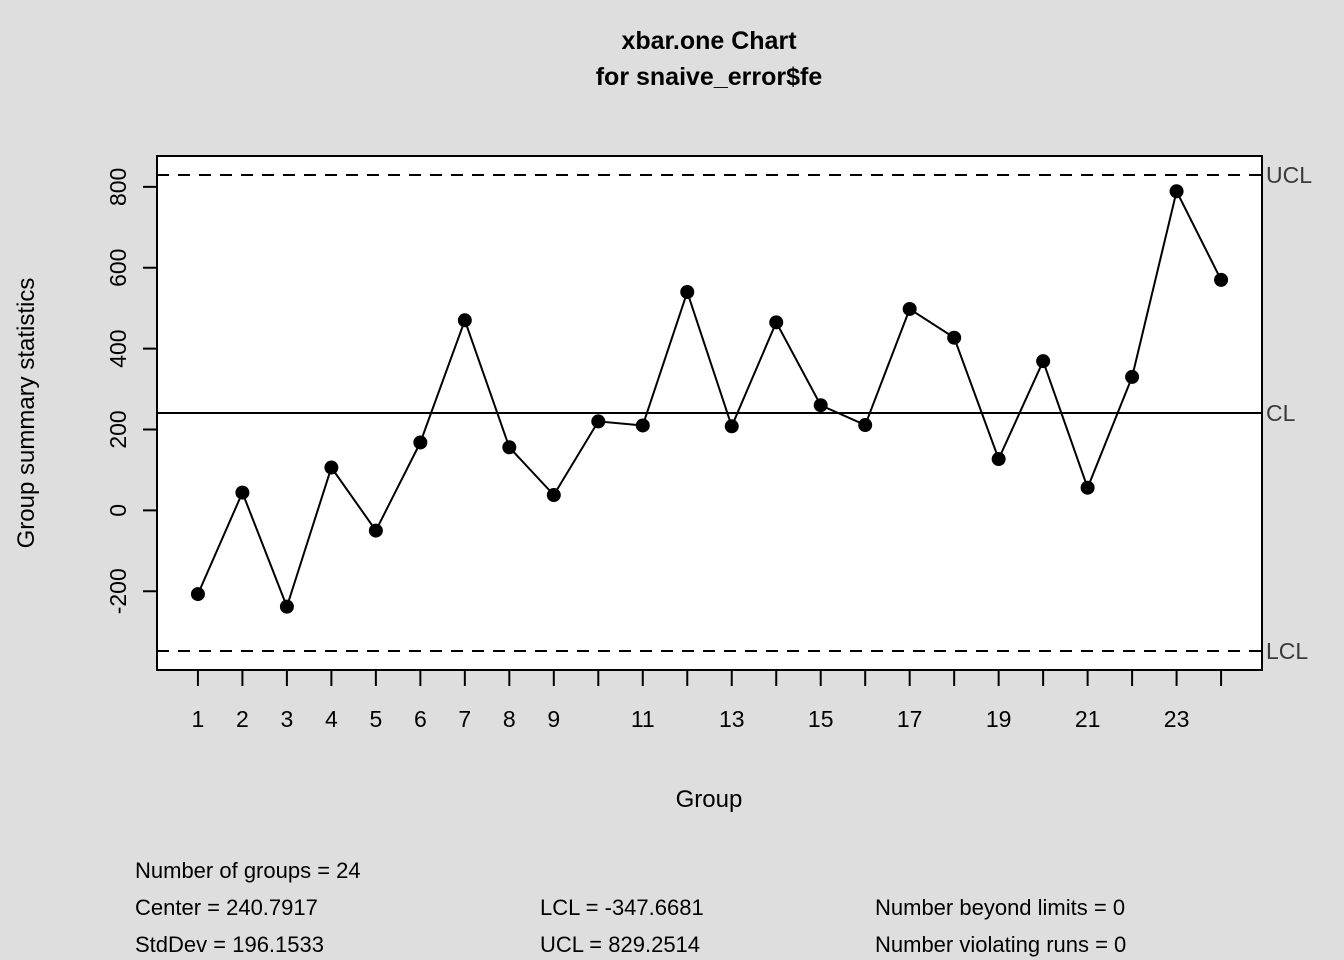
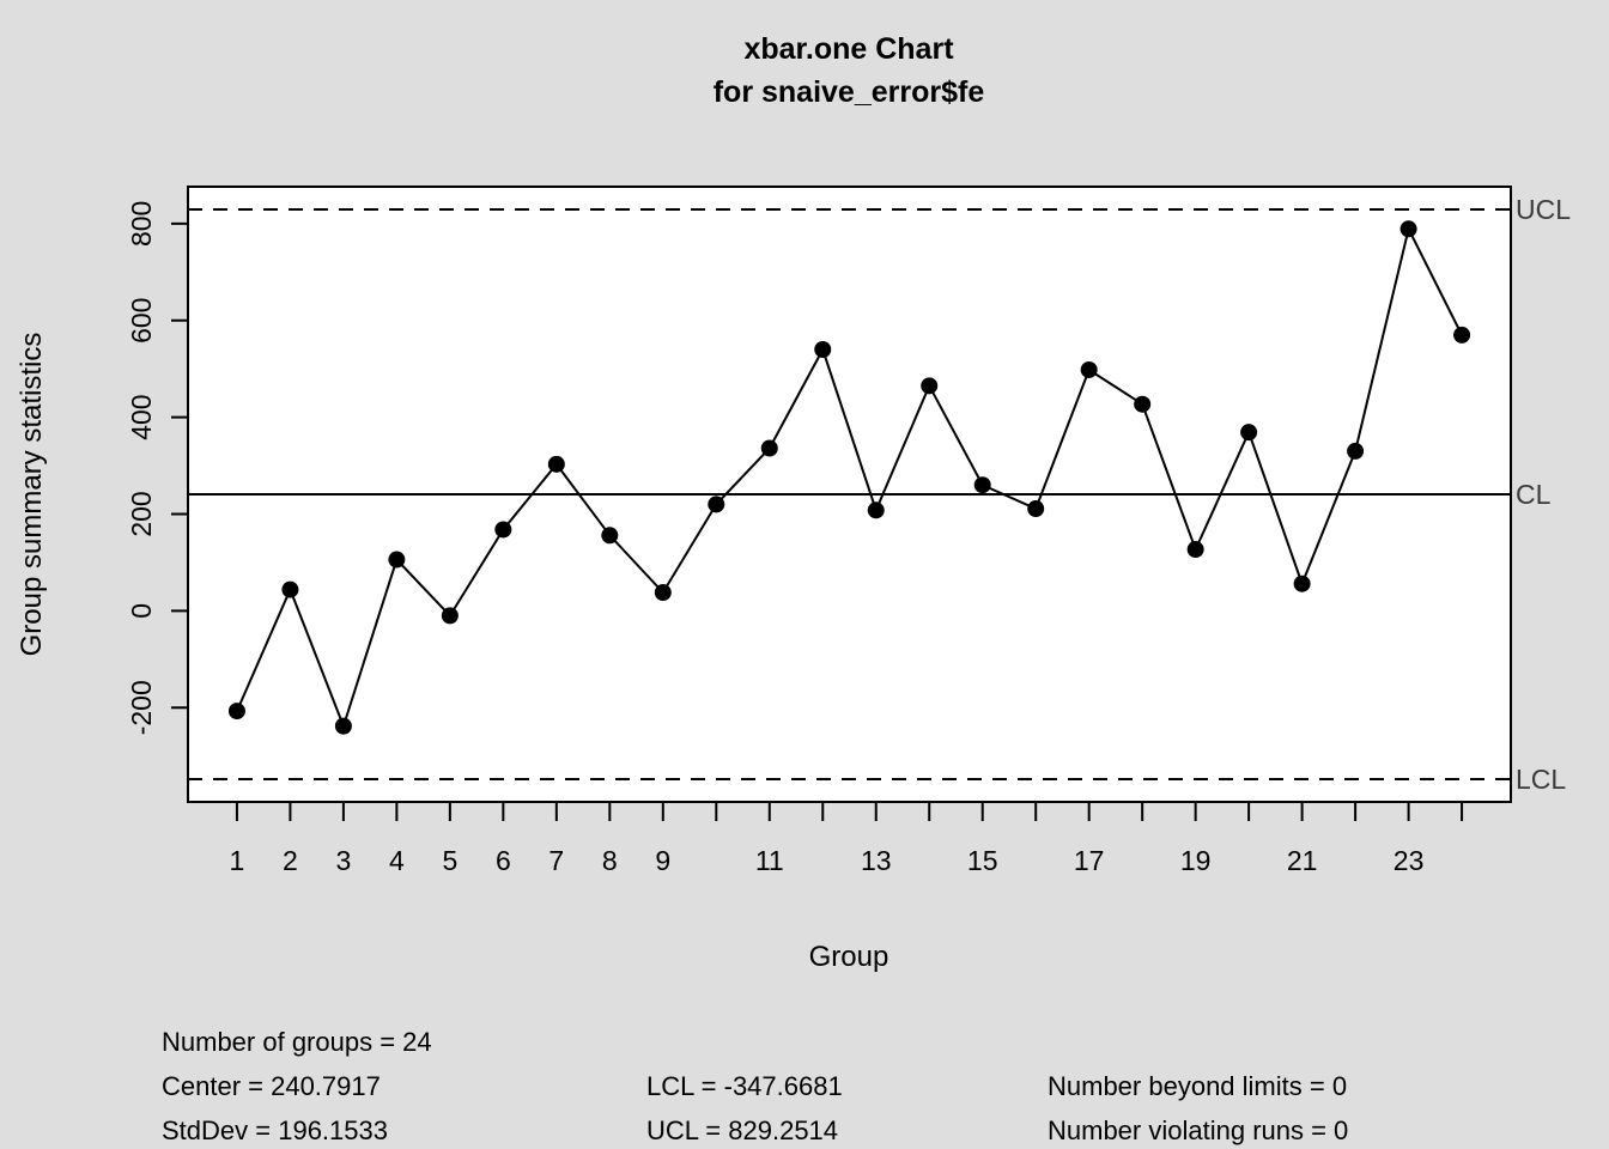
5: -50 -> -10
7: 470 -> 300
11: 210 -> 340
